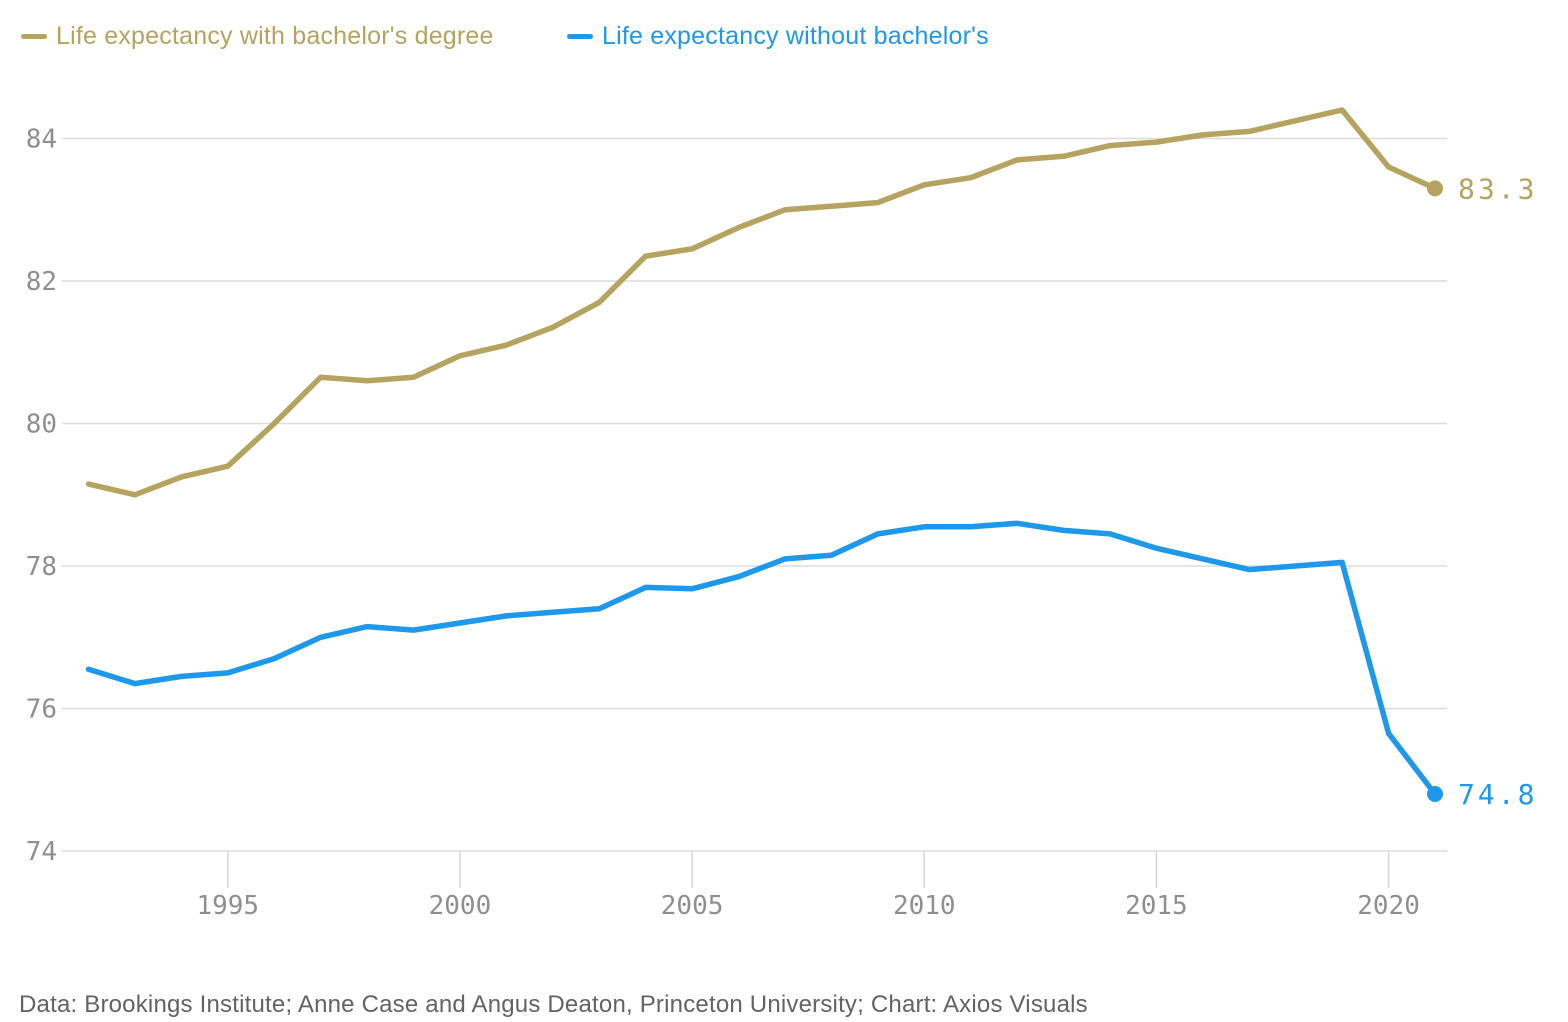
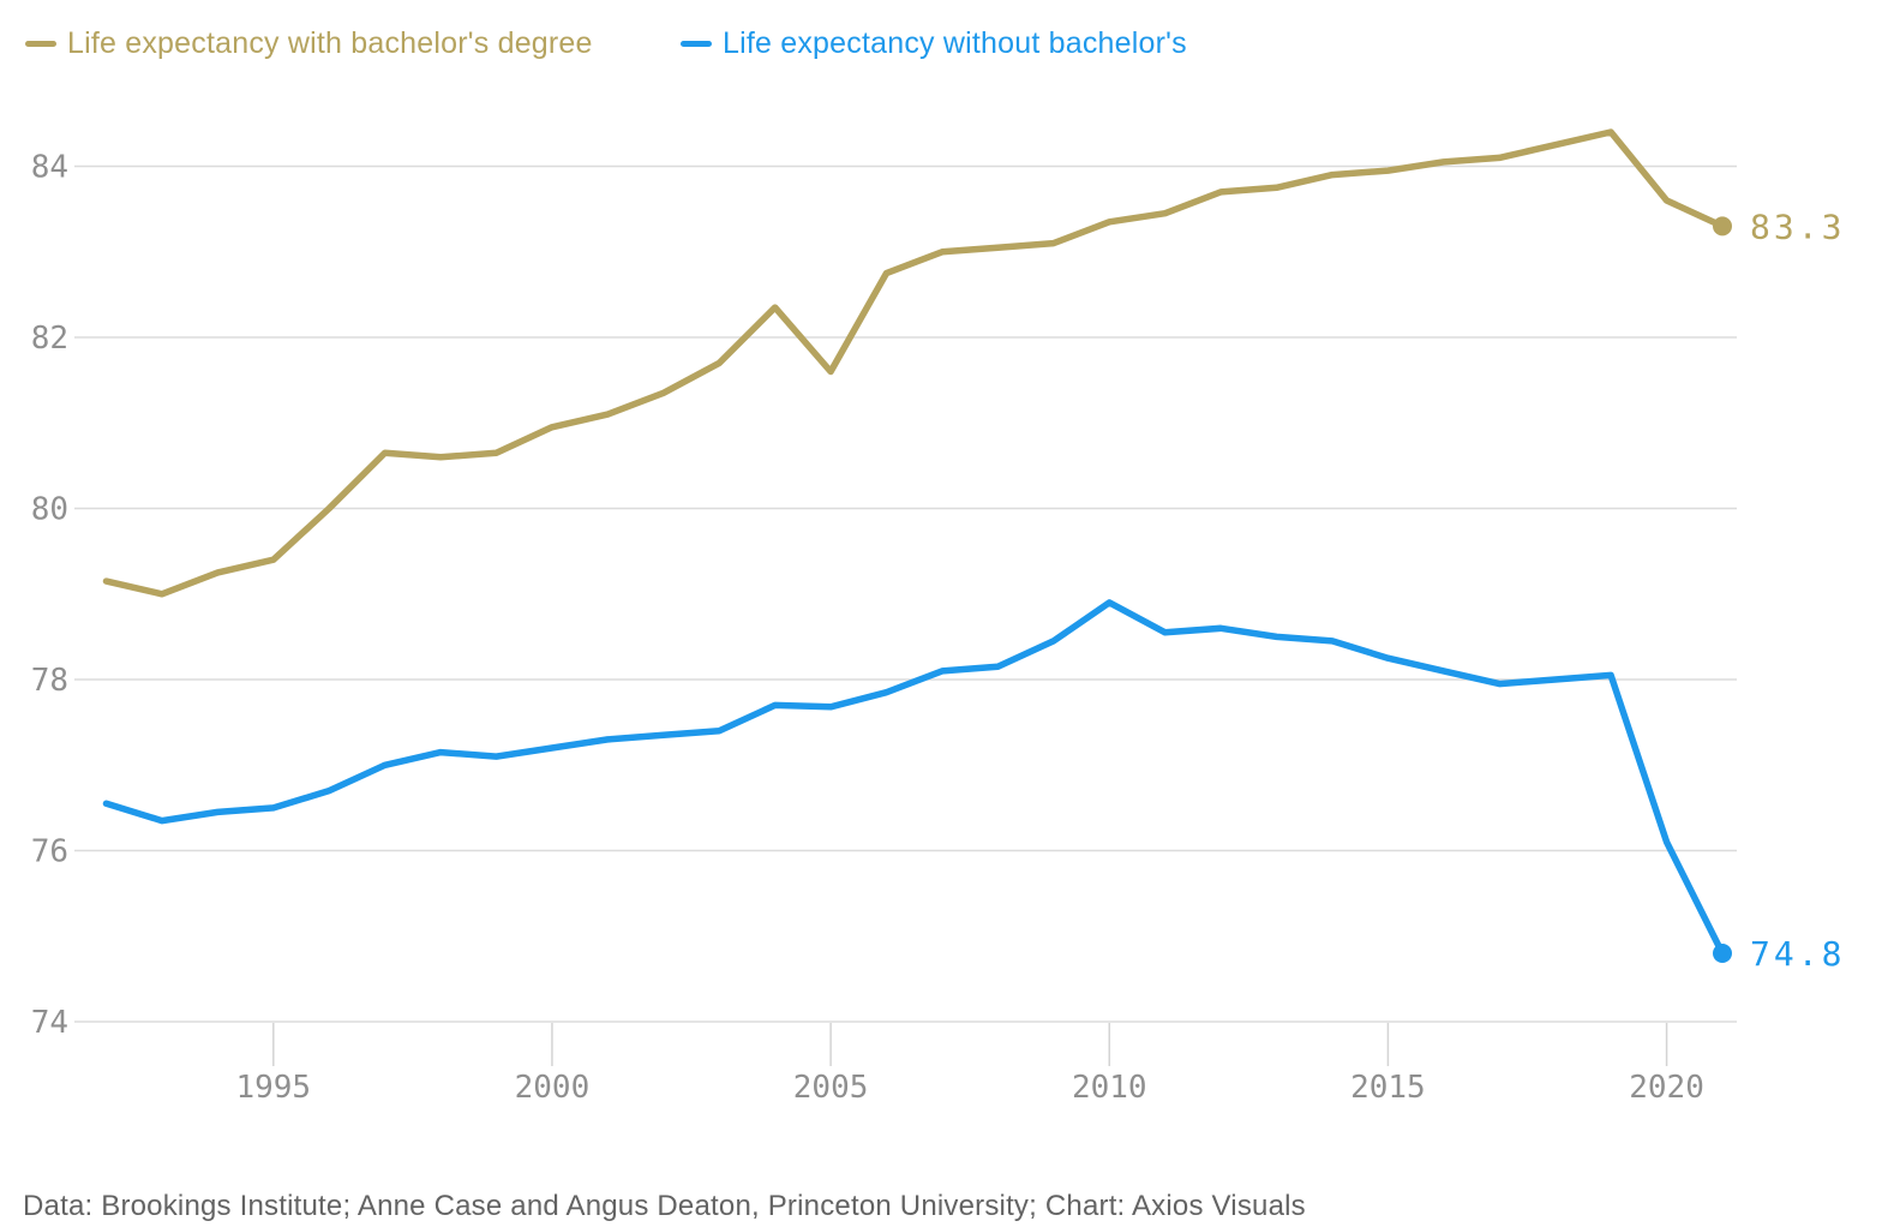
Life expectancy with bachelor's degree/2005: 82.5 -> 81.6
Life expectancy without bachelor's/2010: 78.5 -> 78.9
Life expectancy without bachelor's/2020: 75.7 -> 76.1
